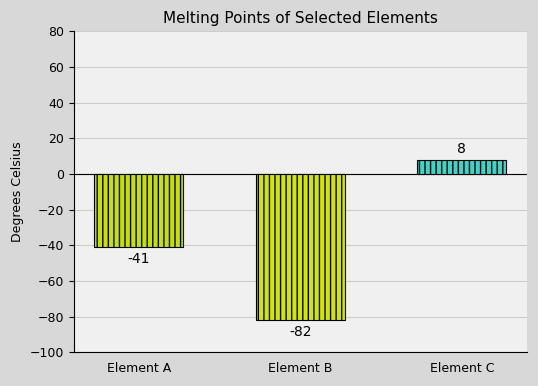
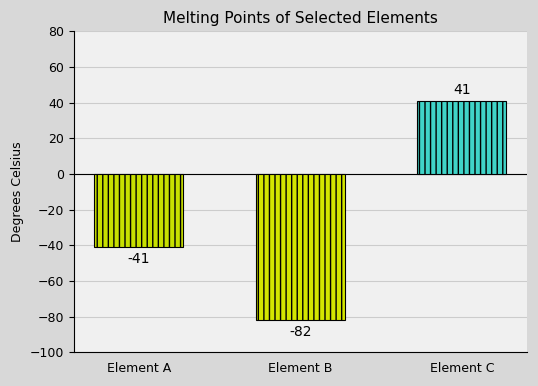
Element C: 8 -> 41
